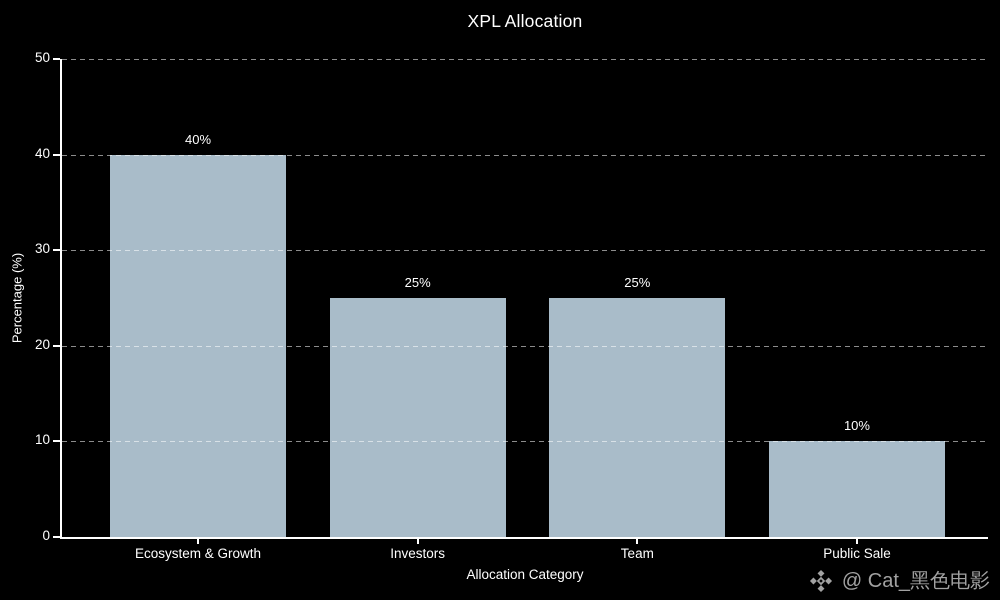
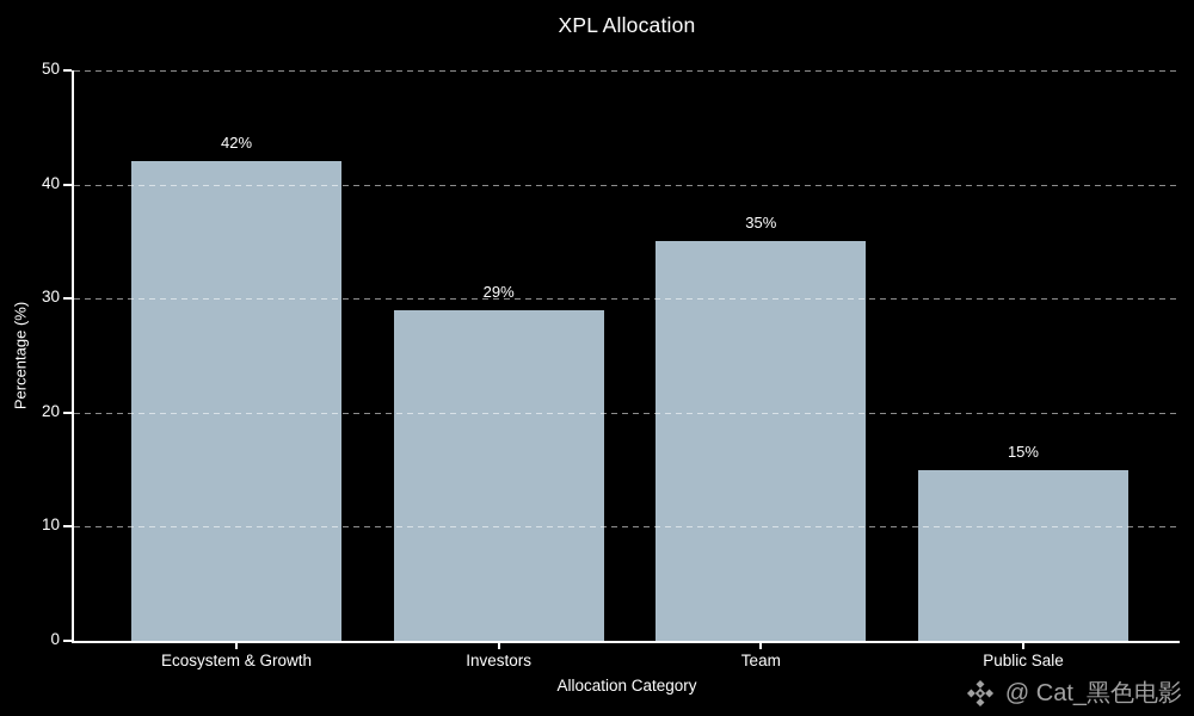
Ecosystem & Growth: 40% -> 42%
Investors: 25% -> 29%
Team: 25% -> 35%
Public Sale: 10% -> 15%
